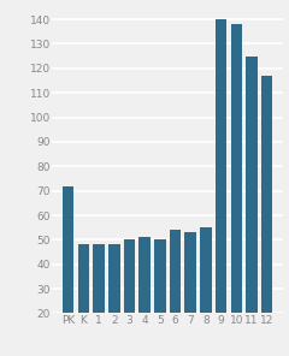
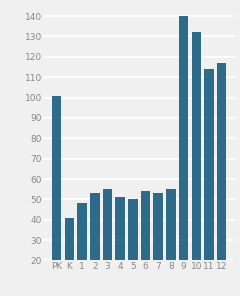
PK: 72 -> 101
K: 48 -> 41
2: 48 -> 53
3: 50 -> 55
10: 138 -> 132
11: 125 -> 114
